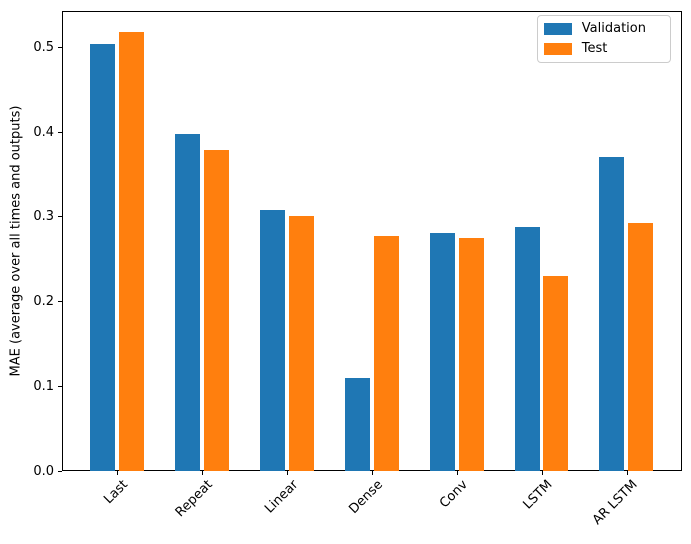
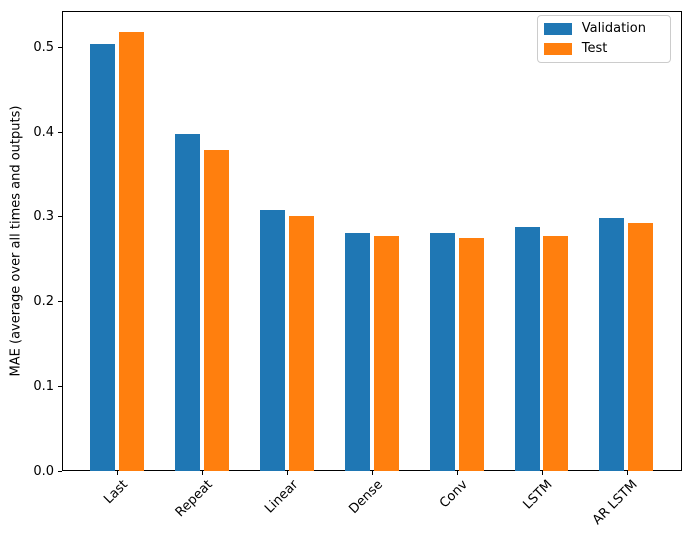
Validation/Dense: 0.11 -> 0.28
Test/LSTM: 0.23 -> 0.28
Validation/AR LSTM: 0.37 -> 0.30
